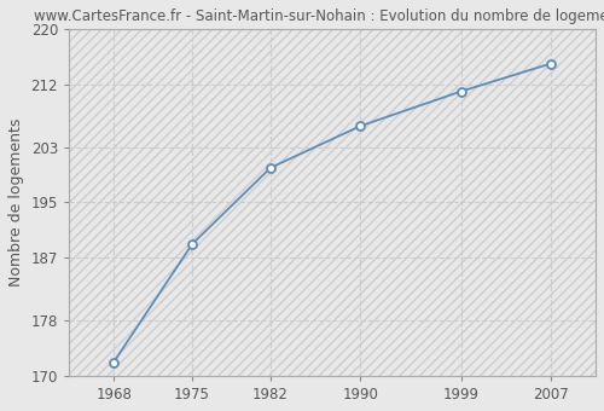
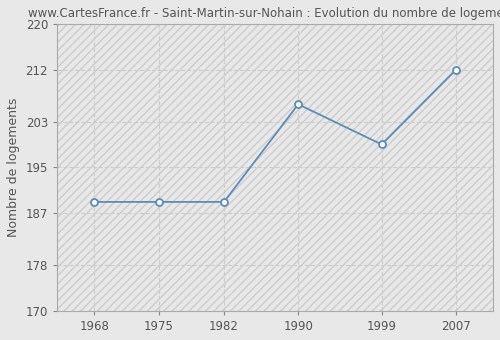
1968: 172 -> 189
1982: 200 -> 189
1999: 211 -> 199
2007: 215 -> 212
